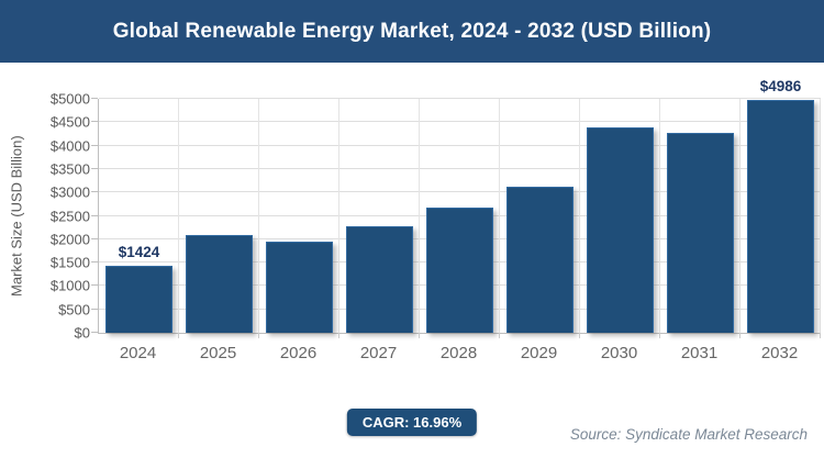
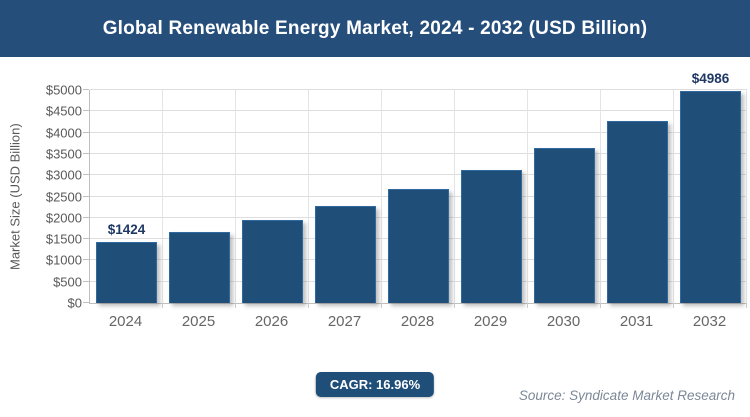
2025: $2100 -> $1700
2030: $4400 -> $3600
